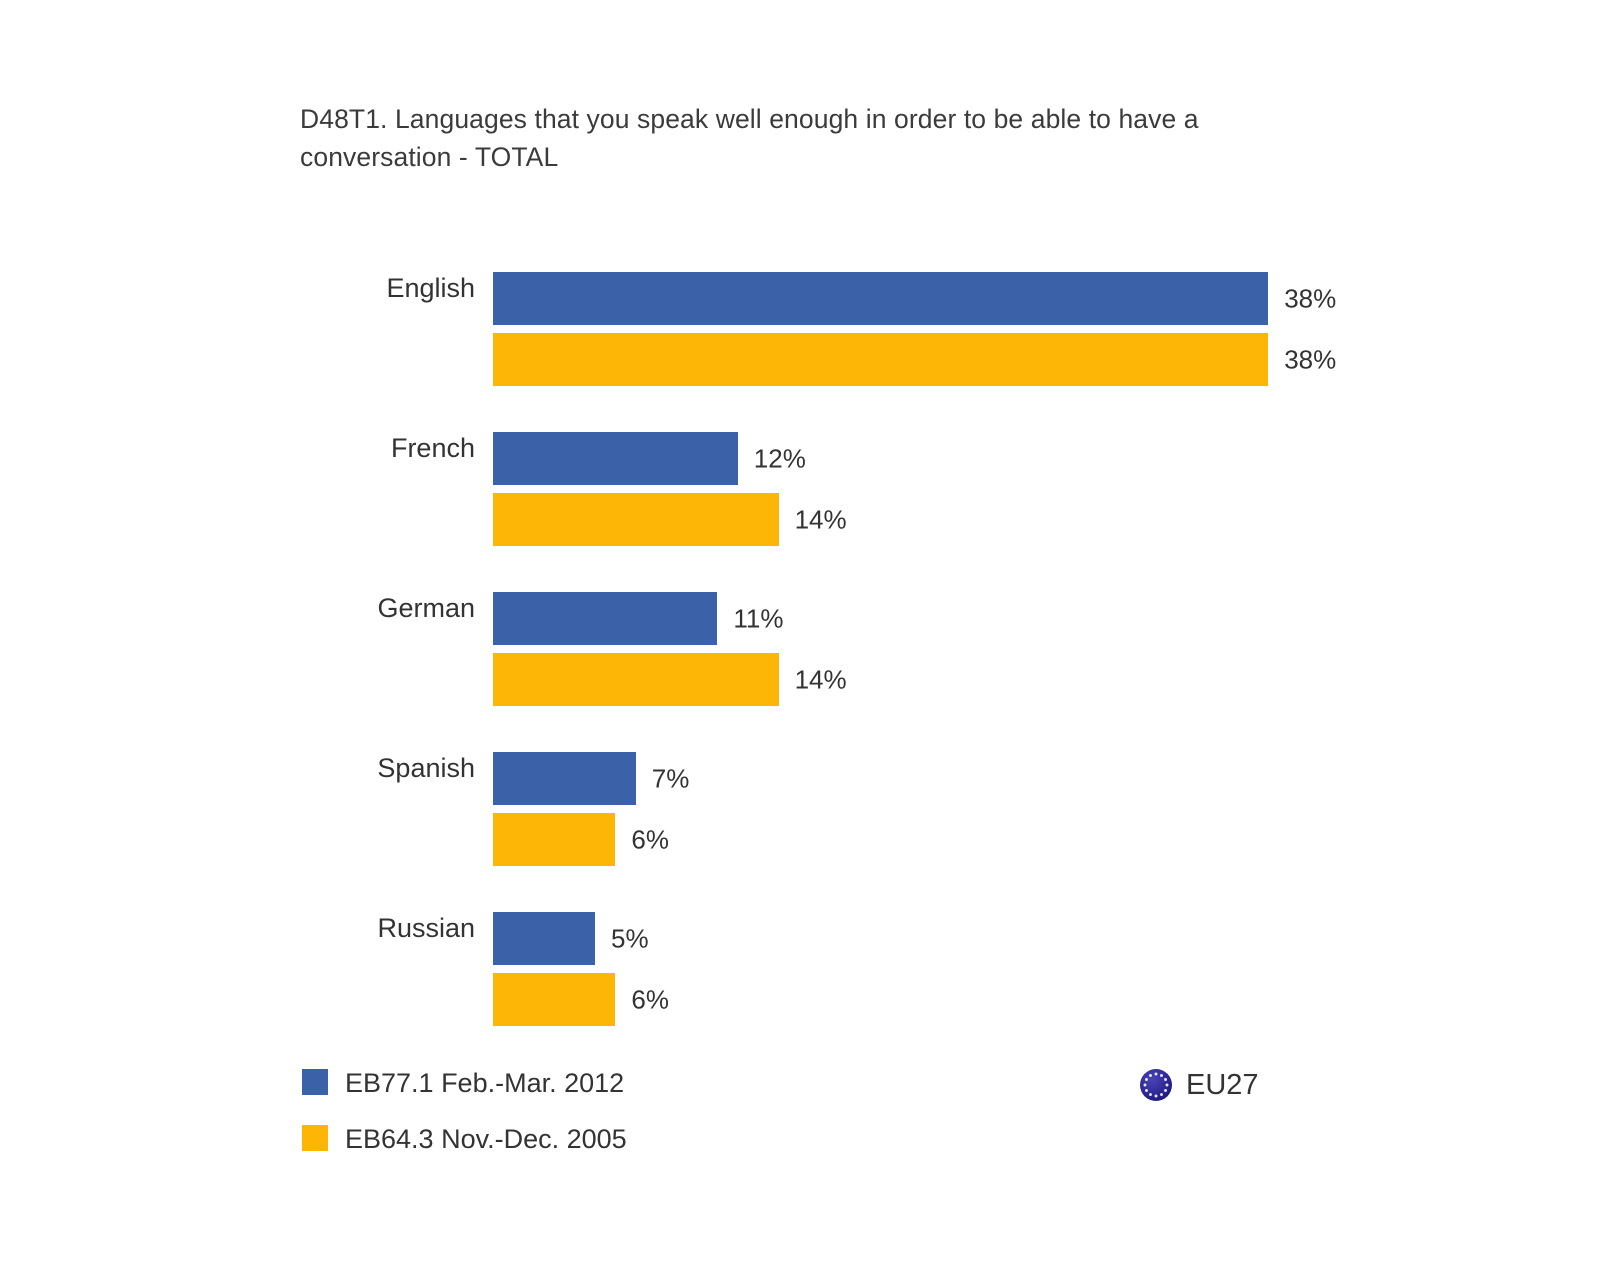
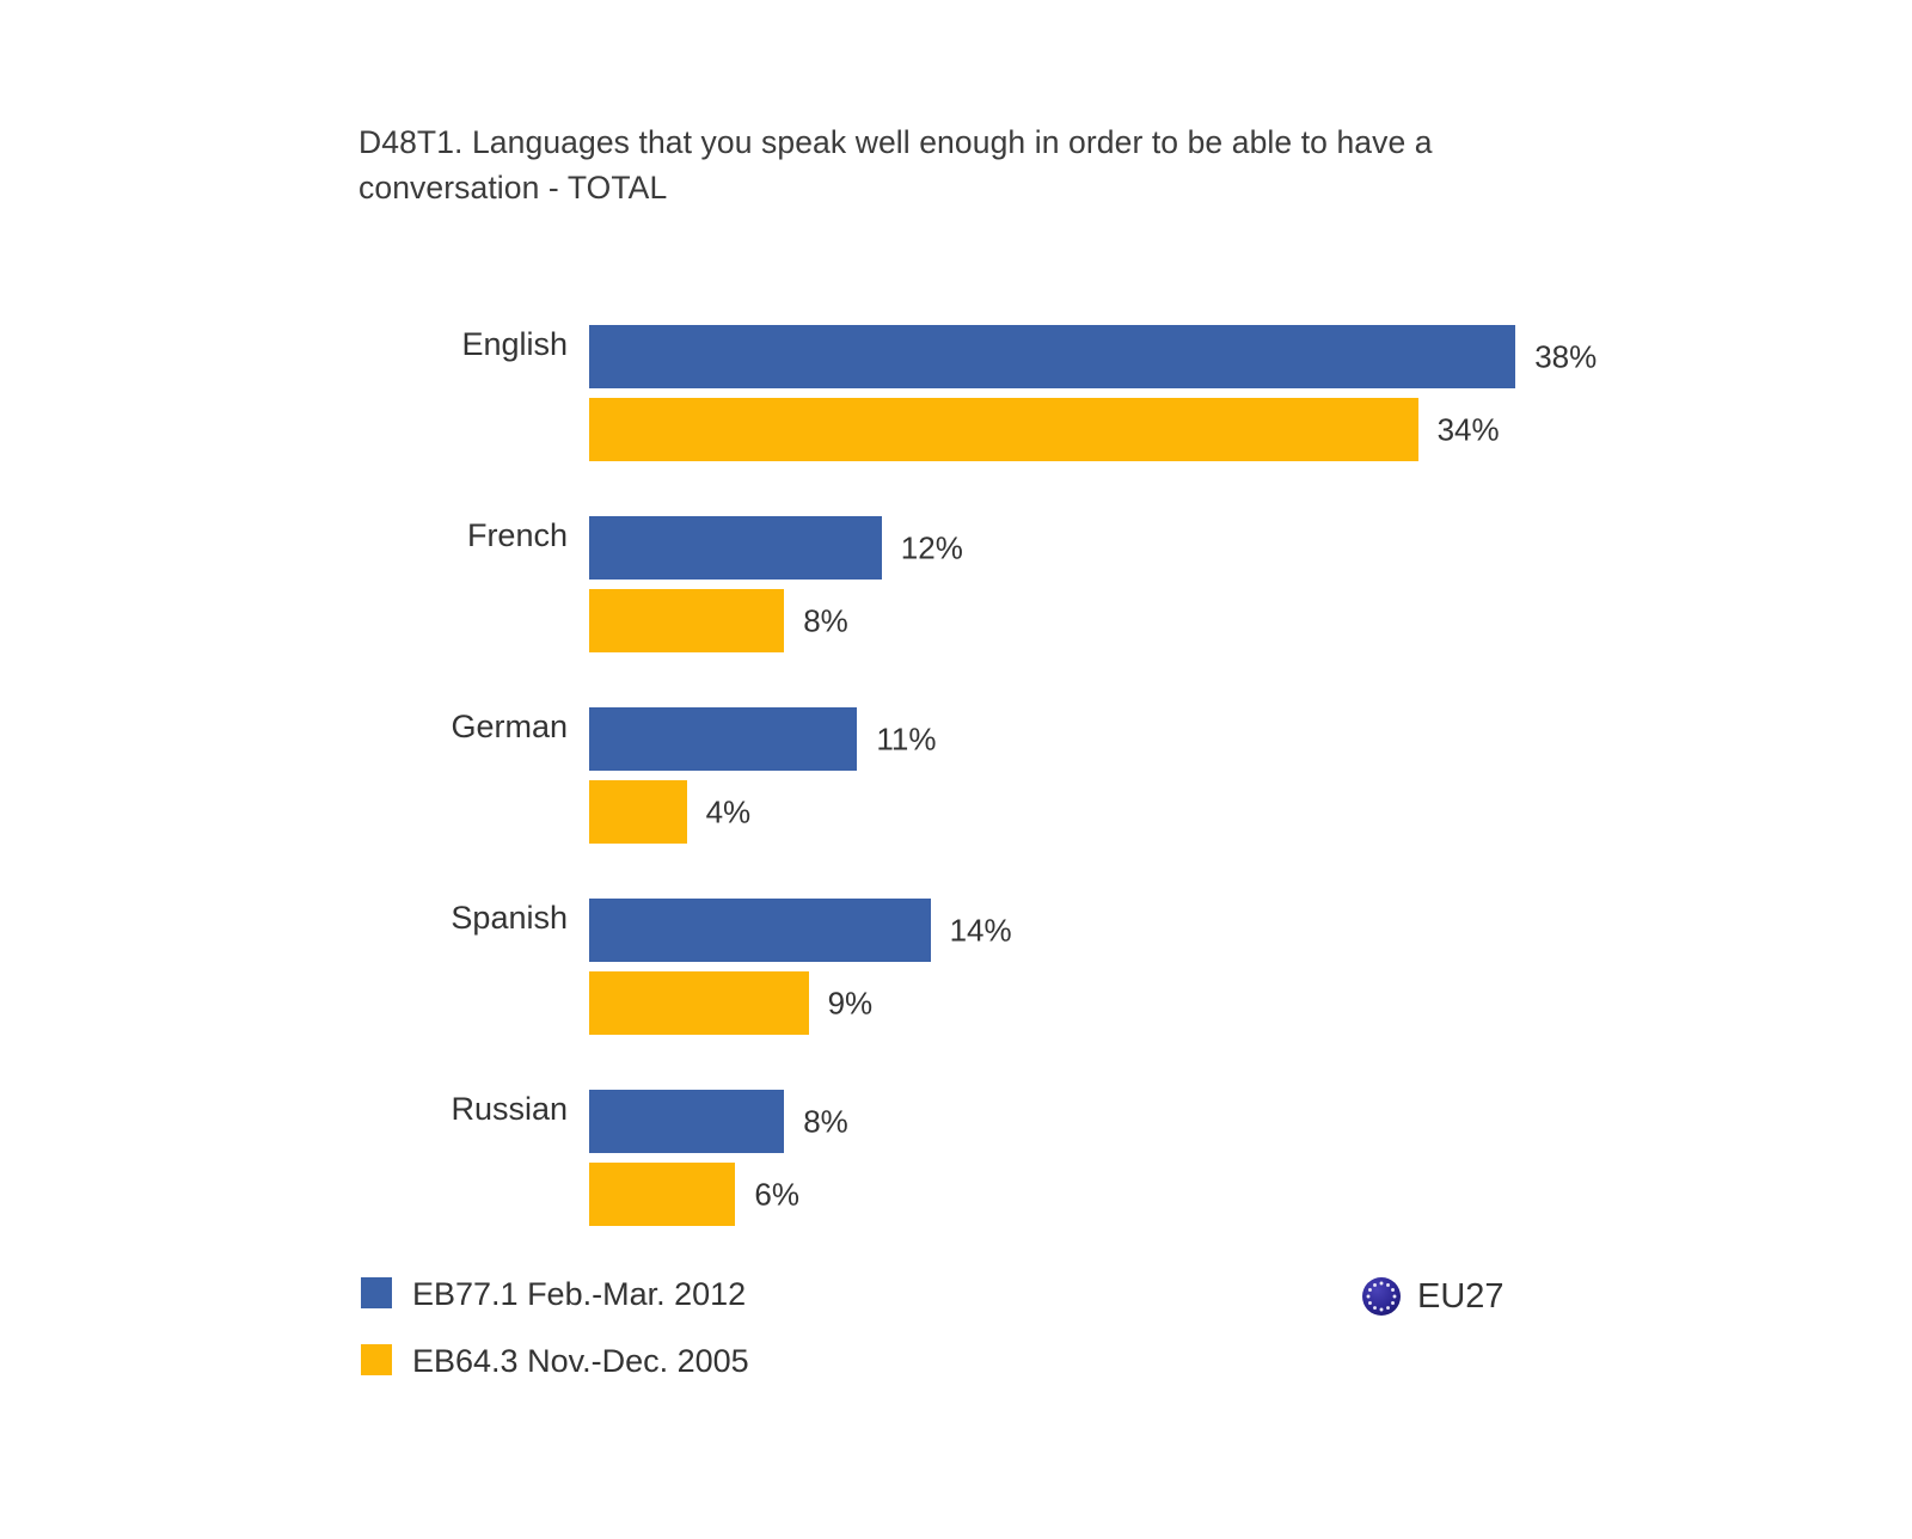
EB64.3 Nov.-Dec. 2005/English: 38% -> 34%
EB64.3 Nov.-Dec. 2005/French: 14% -> 8%
EB64.3 Nov.-Dec. 2005/German: 14% -> 4%
EB77.1 Feb.-Mar. 2012/Spanish: 7% -> 14%
EB64.3 Nov.-Dec. 2005/Spanish: 6% -> 9%
EB77.1 Feb.-Mar. 2012/Russian: 5% -> 8%
